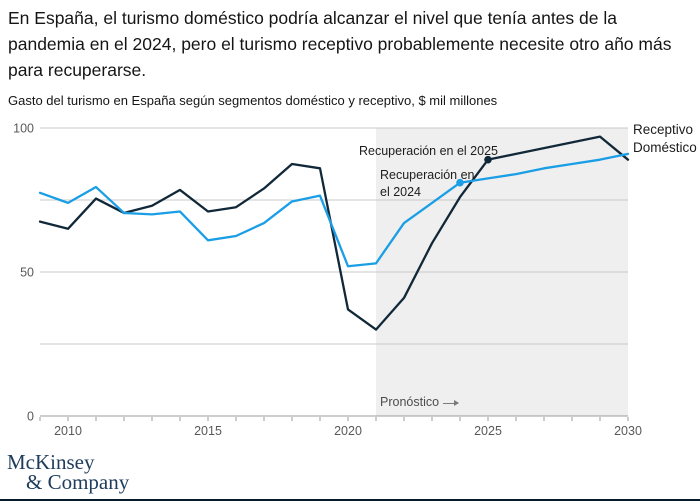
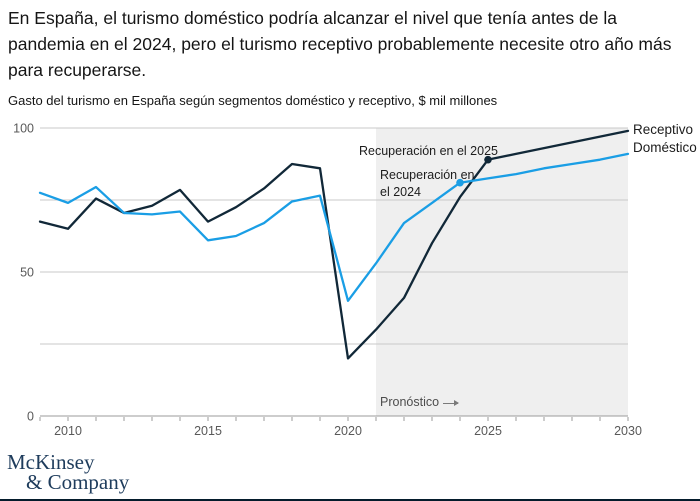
Receptivo/2015: 71 -> 68
Receptivo/2020: 37 -> 20
Doméstico/2020: 52 -> 40
Receptivo/2030: 89 -> 99
